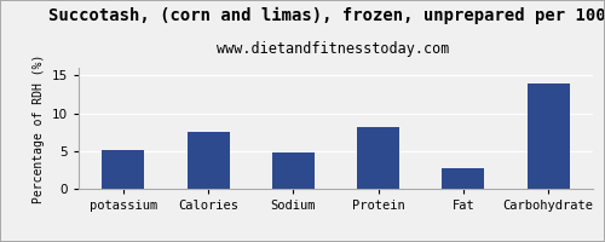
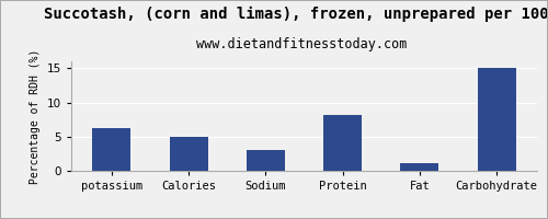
potassium: 5.2 -> 6.2
Calories: 7.6 -> 5.0
Sodium: 4.8 -> 3.0
Fat: 2.8 -> 1.1
Carbohydrate: 14.0 -> 15.0
